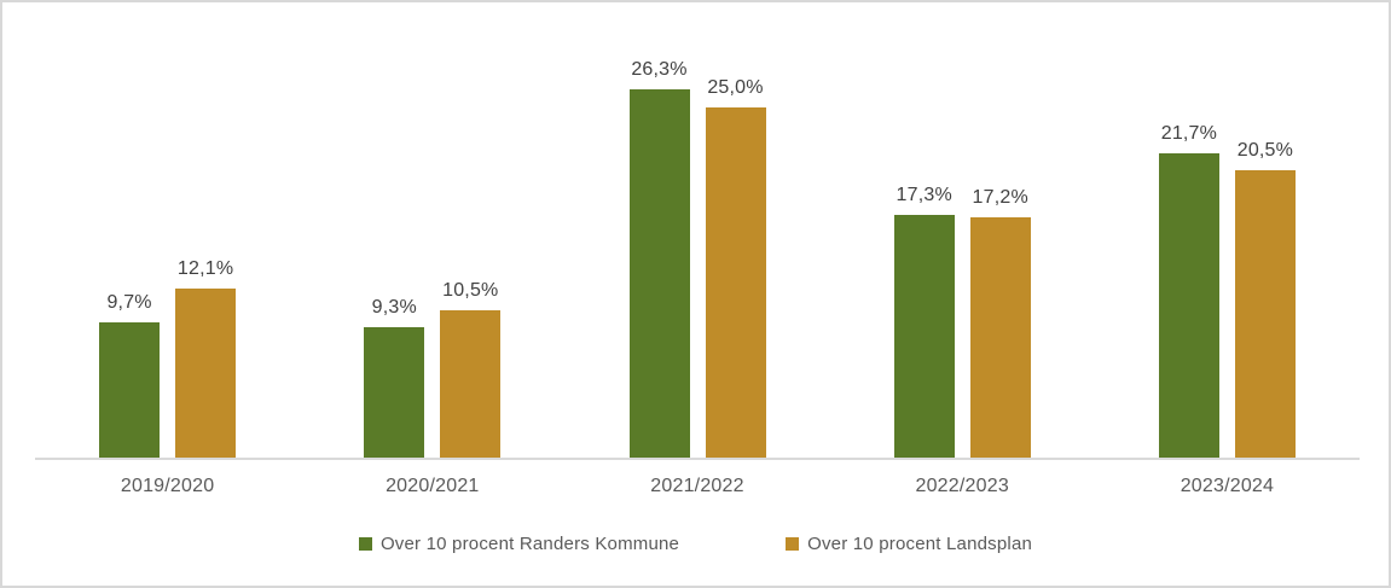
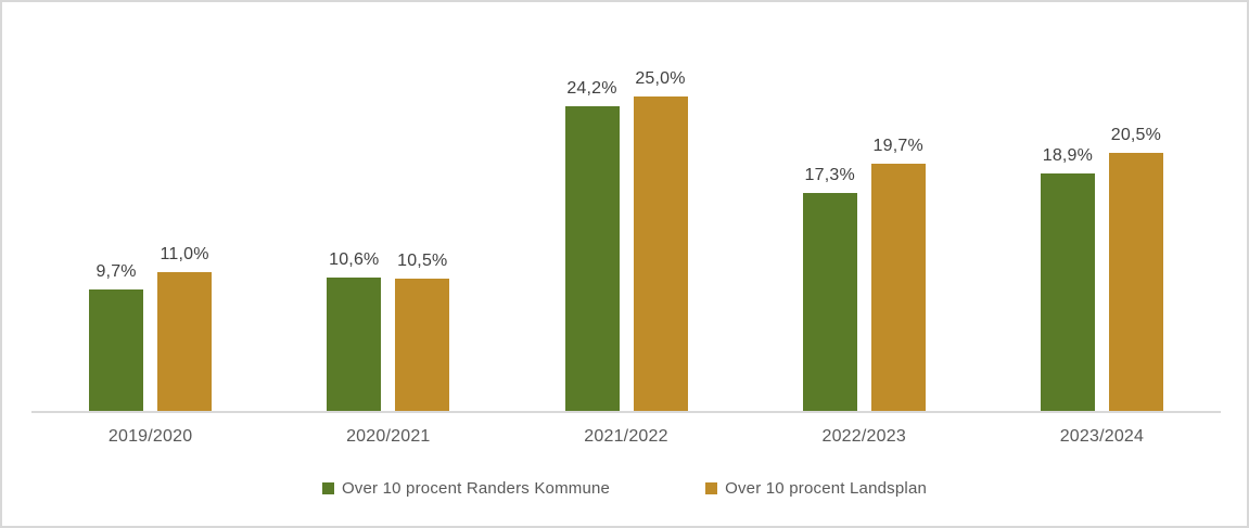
Over 10 procent Landsplan/2019/2020: 12,1% -> 11,0%
Over 10 procent Randers Kommune/2020/2021: 9,3% -> 10,6%
Over 10 procent Randers Kommune/2021/2022: 26,3% -> 24,2%
Over 10 procent Landsplan/2022/2023: 17,2% -> 19,7%
Over 10 procent Randers Kommune/2023/2024: 21,7% -> 18,9%
